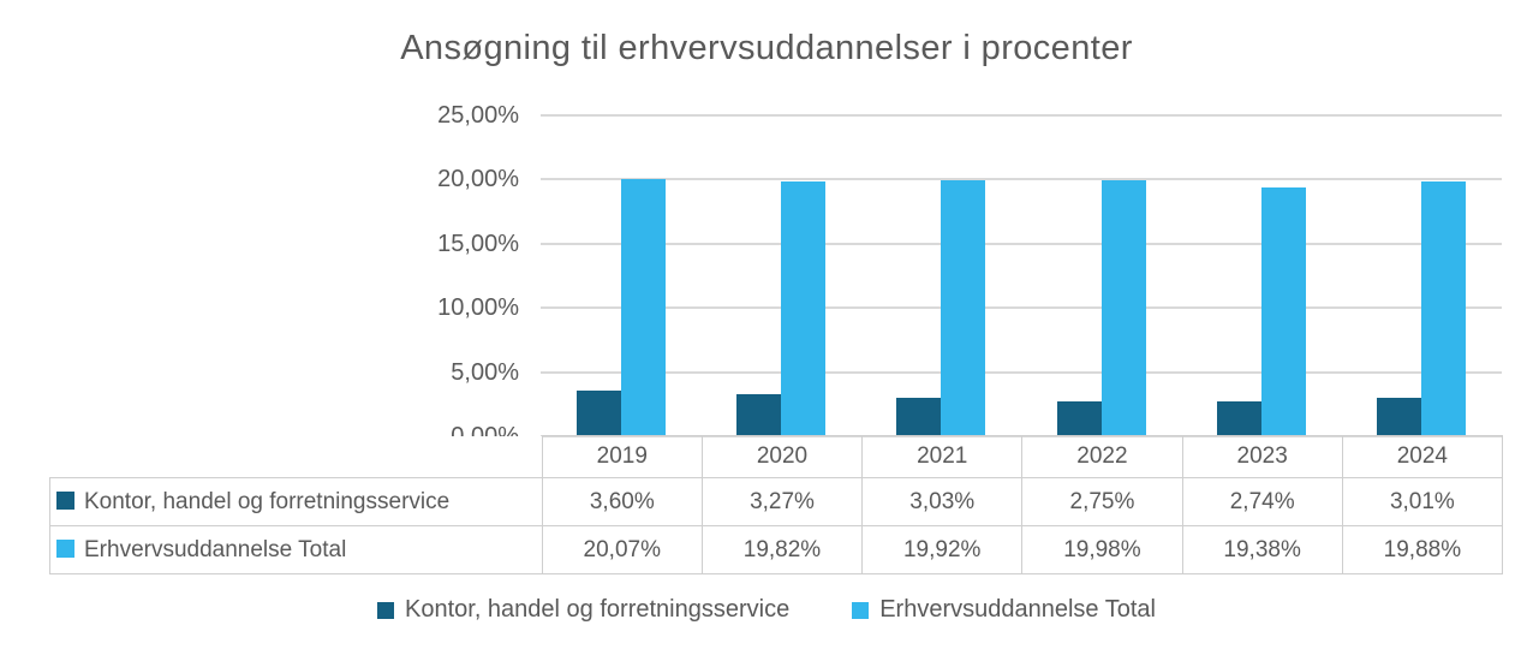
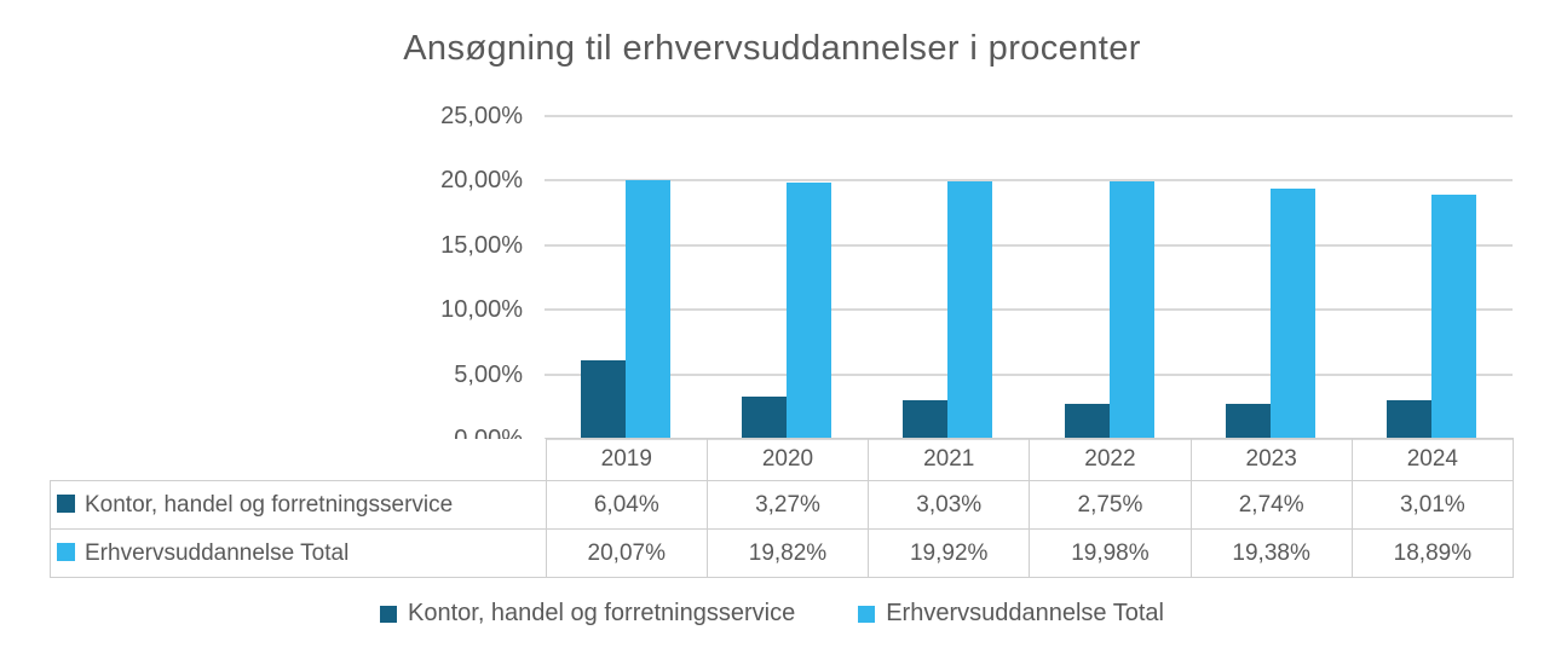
Kontor, handel og forretningsservice/2019: 3,60% -> 6,04%
Erhvervsuddannelse Total/2024: 19,88% -> 18,89%
